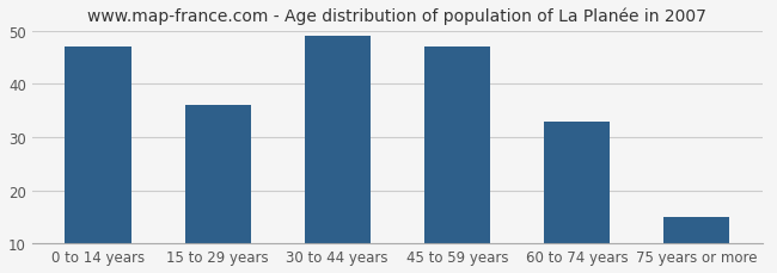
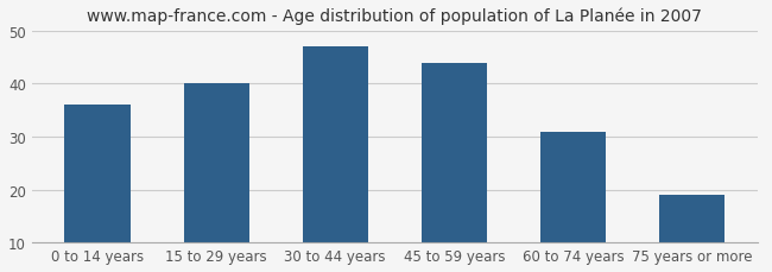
0 to 14 years: 47 -> 36
15 to 29 years: 36 -> 40
30 to 44 years: 49 -> 47
45 to 59 years: 47 -> 44
60 to 74 years: 33 -> 31
75 years or more: 15 -> 19
